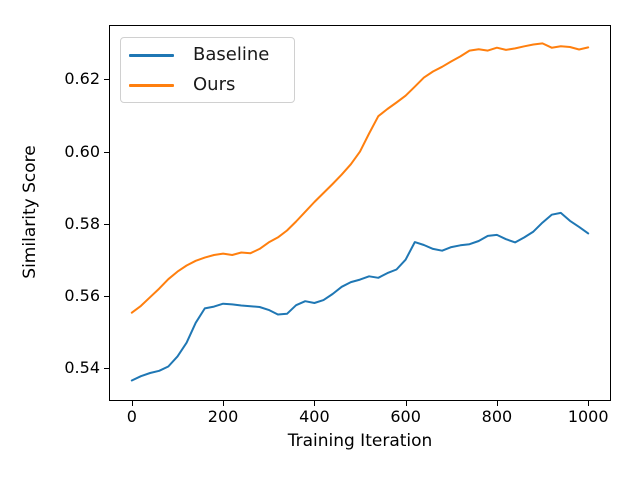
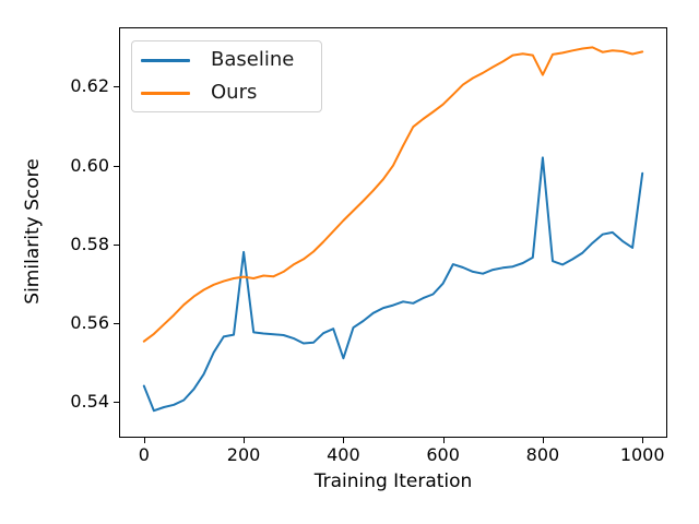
Baseline/0: 0.536 -> 0.544
Baseline/200: 0.558 -> 0.578
Baseline/400: 0.558 -> 0.551
Baseline/800: 0.577 -> 0.602
Ours/800: 0.629 -> 0.623
Baseline/1000: 0.577 -> 0.598
